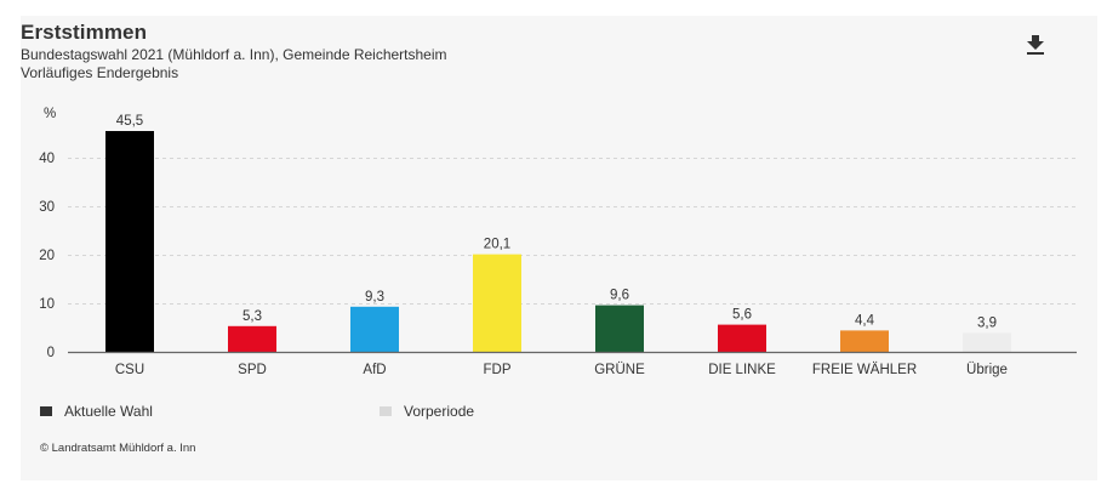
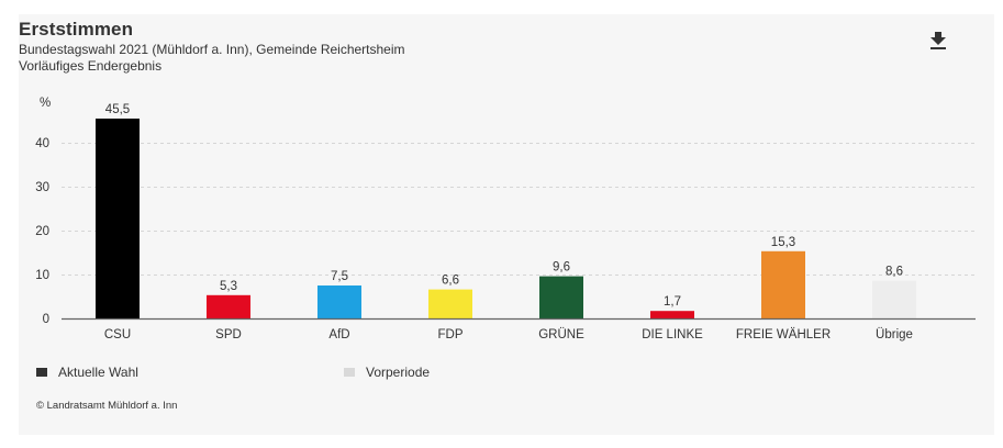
AfD: 9,3 -> 7,5
FDP: 20,1 -> 6,6
DIE LINKE: 5,6 -> 1,7
FREIE WÄHLER: 4,4 -> 15,3
Übrige: 3,9 -> 8,6
